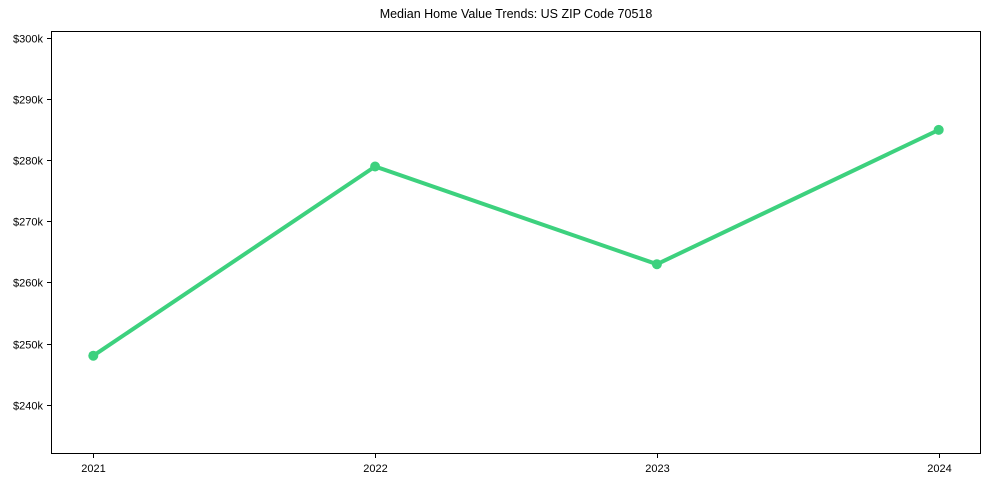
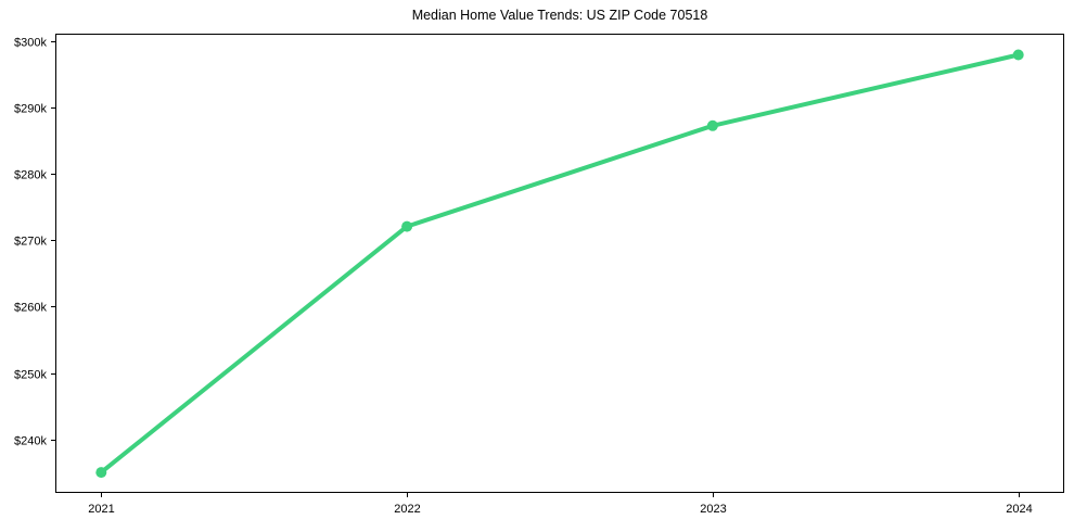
2021: $248k -> $235k
2022: $279k -> $272k
2023: $263k -> $287k
2024: $285k -> $298k
